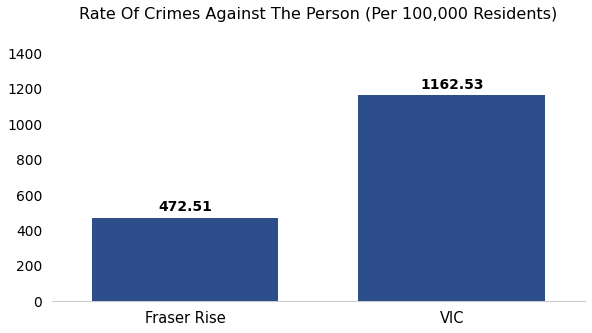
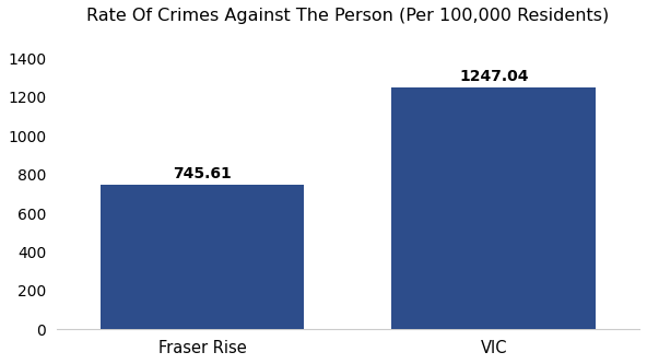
Fraser Rise: 472.51 -> 745.61
VIC: 1162.53 -> 1247.04
